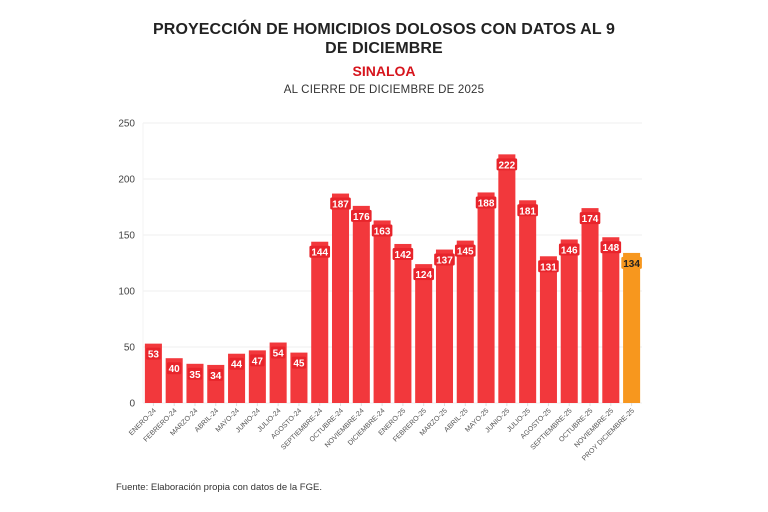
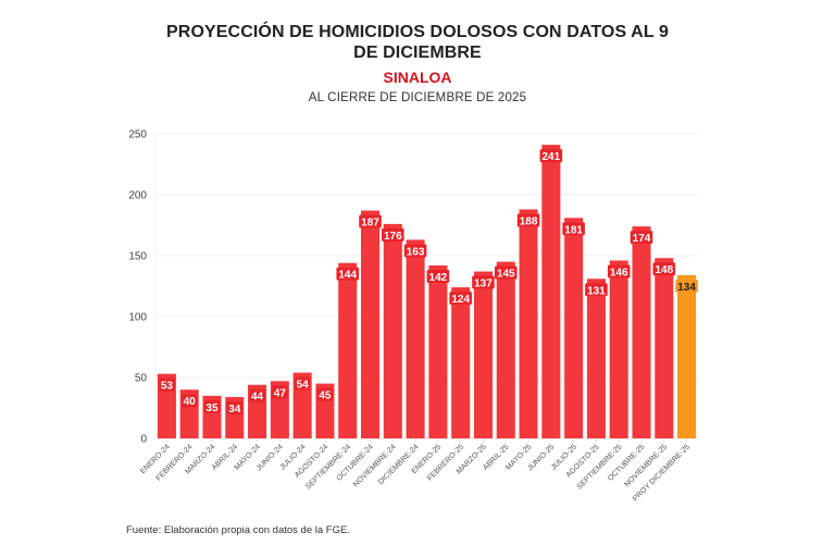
JUNIO-25: 222 -> 241
